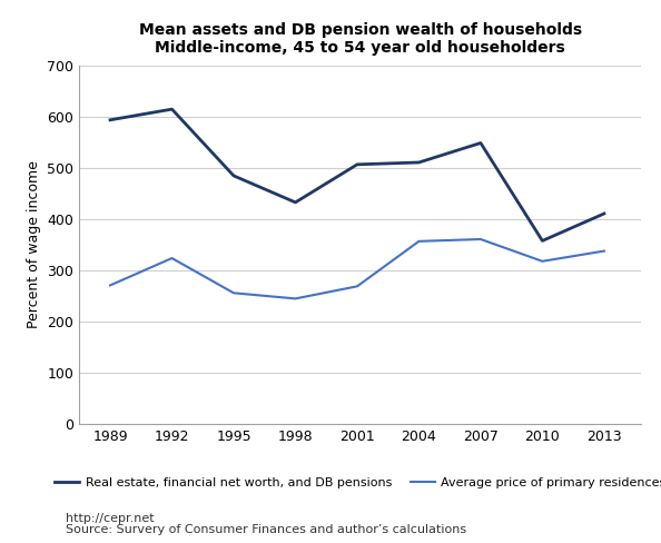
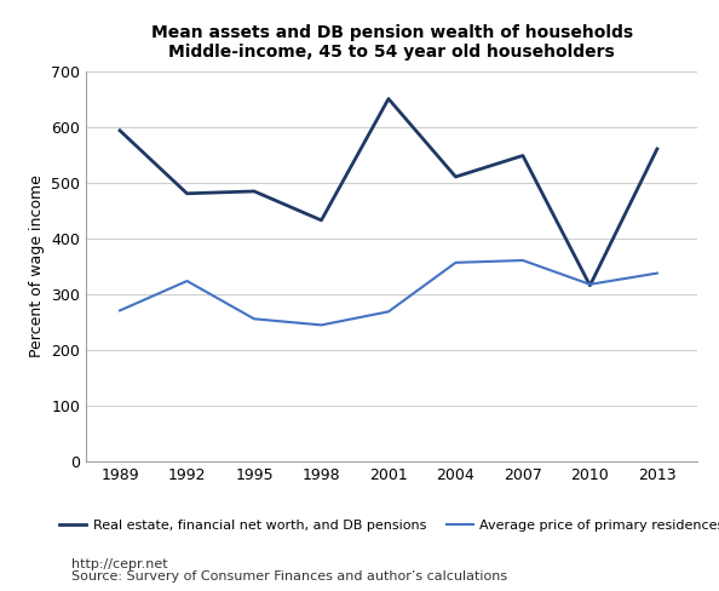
Real estate, financial net worth, and DB pensions/1992: 614 -> 480
Real estate, financial net worth, and DB pensions/2001: 506 -> 650
Real estate, financial net worth, and DB pensions/2010: 357 -> 315
Real estate, financial net worth, and DB pensions/2013: 410 -> 560
